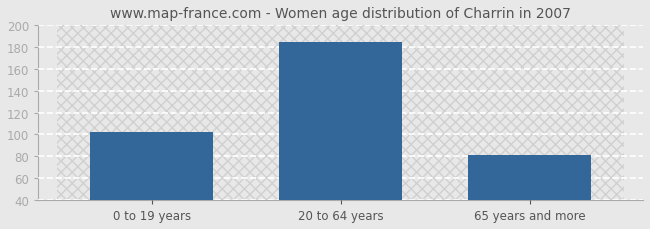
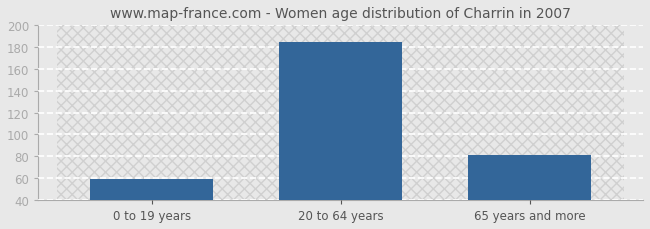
0 to 19 years: 102 -> 59
